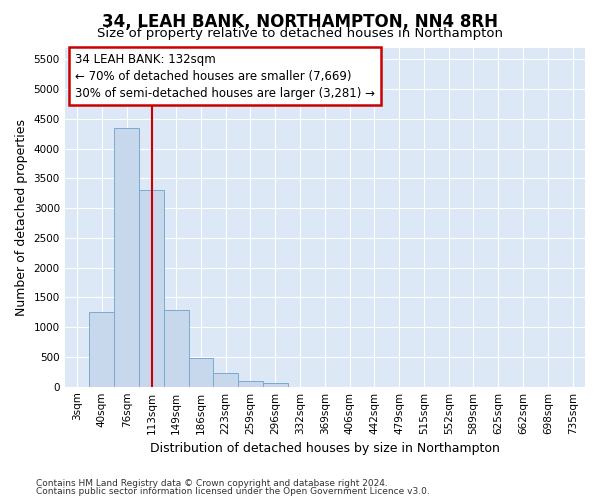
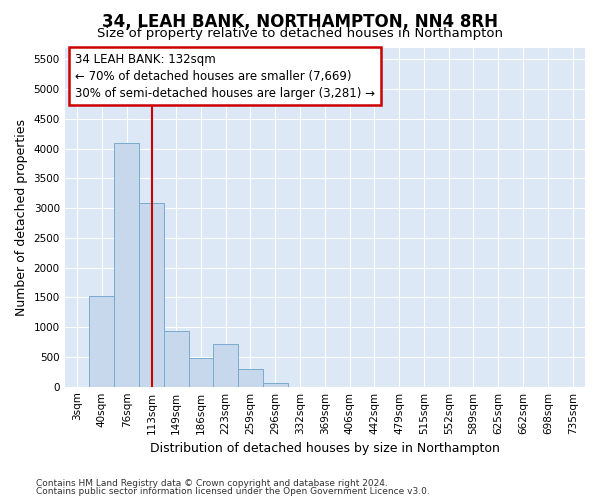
40sqm: 1260 -> 1520
76sqm: 4350 -> 4100
113sqm: 3300 -> 3080
149sqm: 1290 -> 940
223sqm: 230 -> 720
259sqm: 100 -> 300
